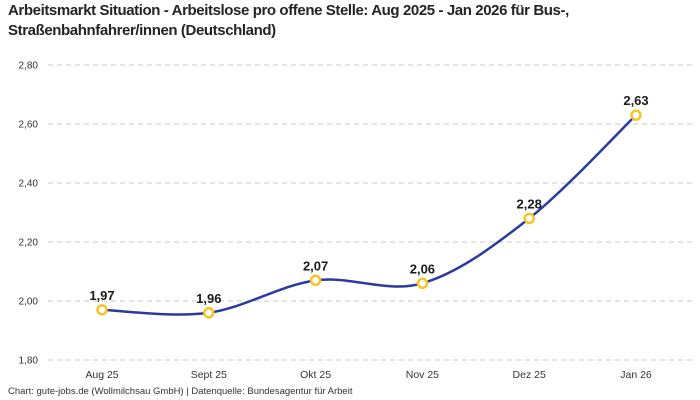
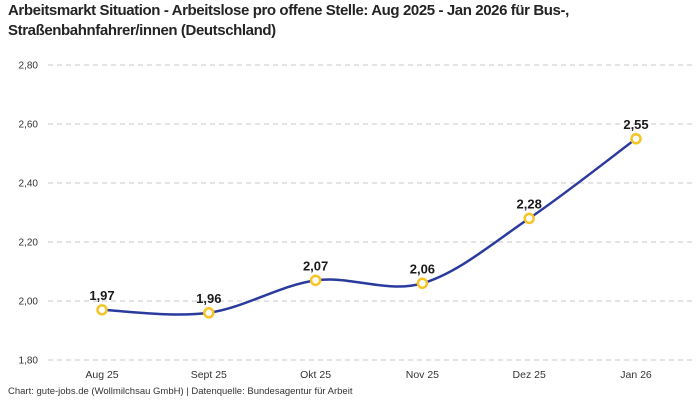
Jan 26: 2,63 -> 2,55
